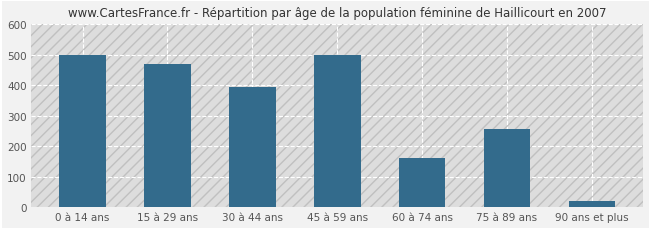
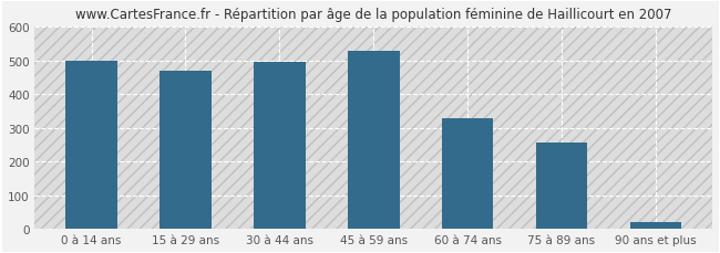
30 à 44 ans: 395 -> 495
45 à 59 ans: 500 -> 530
60 à 74 ans: 160 -> 330
